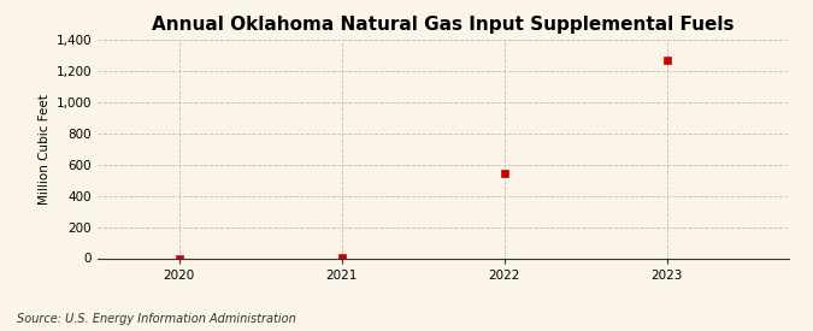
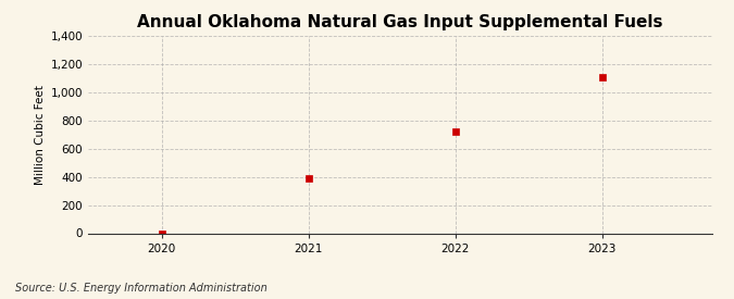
2021: 0 -> 390
2022: 540 -> 720
2023: 1,270 -> 1,110
